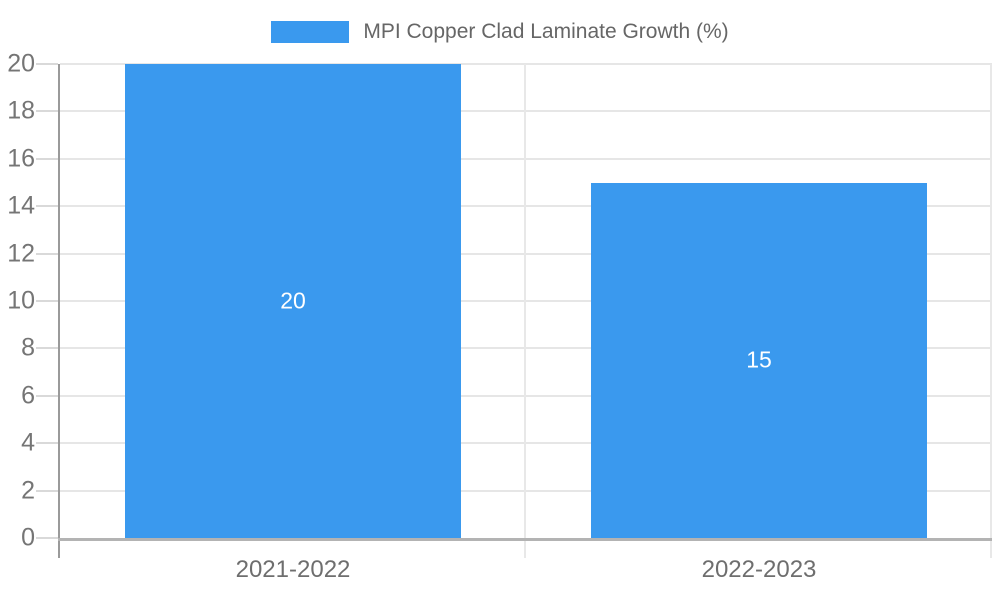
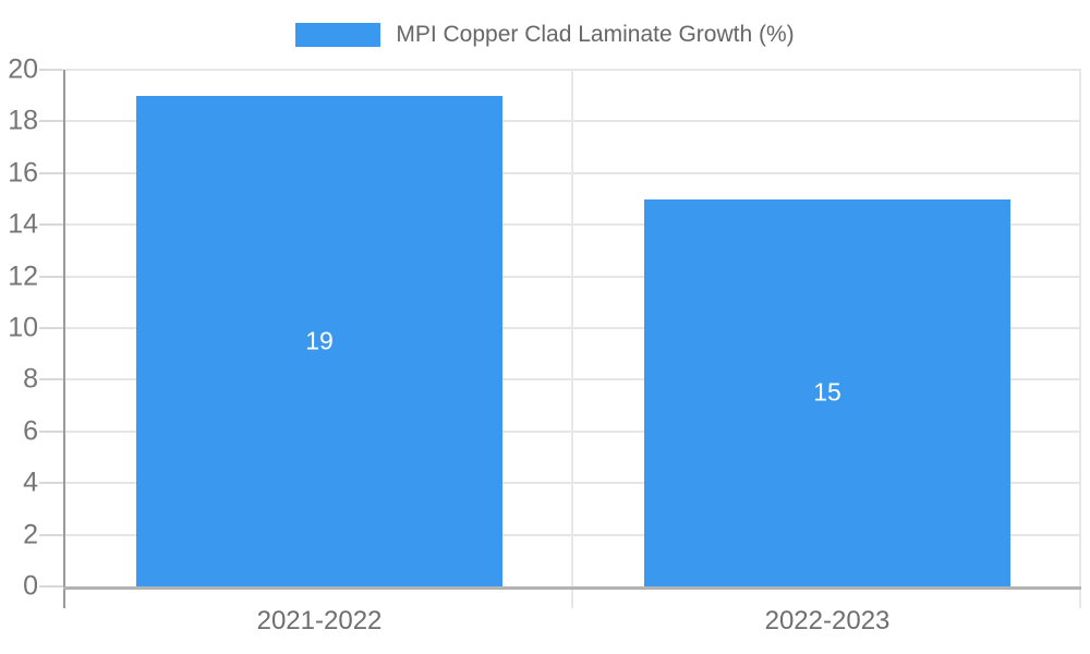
2021-2022: 20 -> 19
